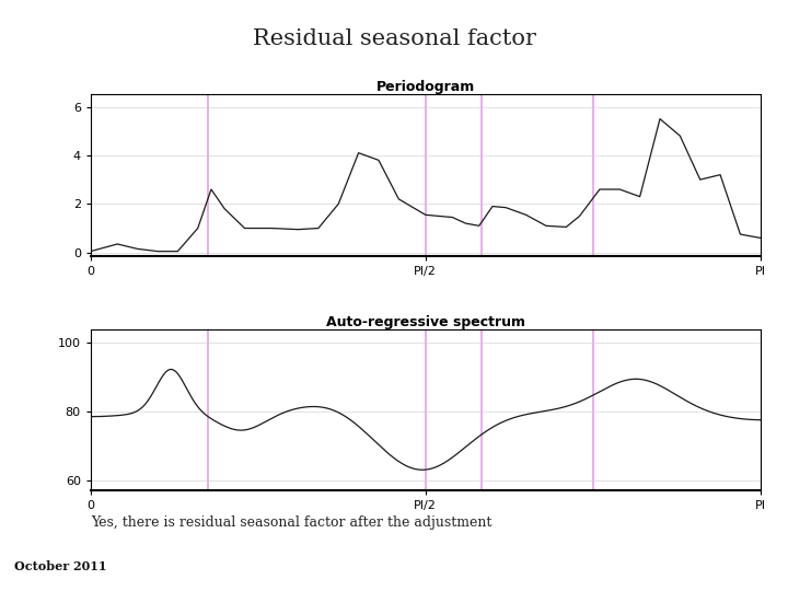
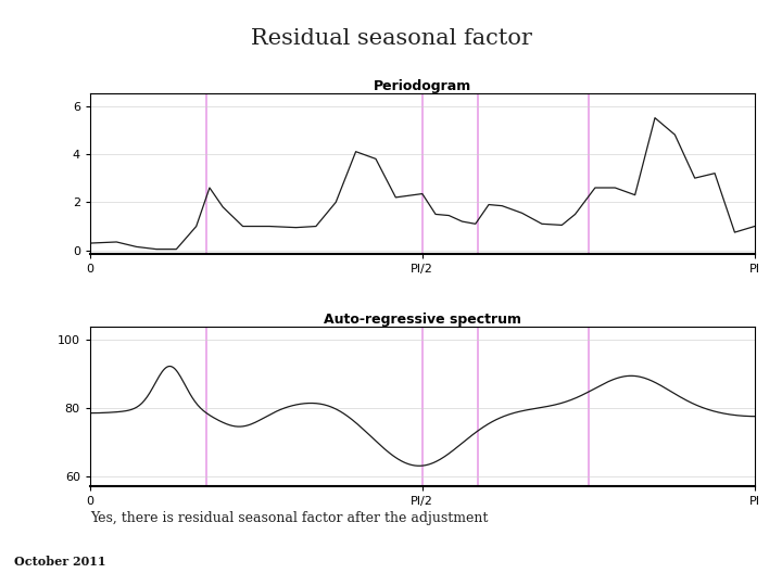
Periodogram/0: 0.05 -> 0.30
Periodogram/PI/2: 1.55 -> 2.35
Periodogram/PI: 0.60 -> 1.00
